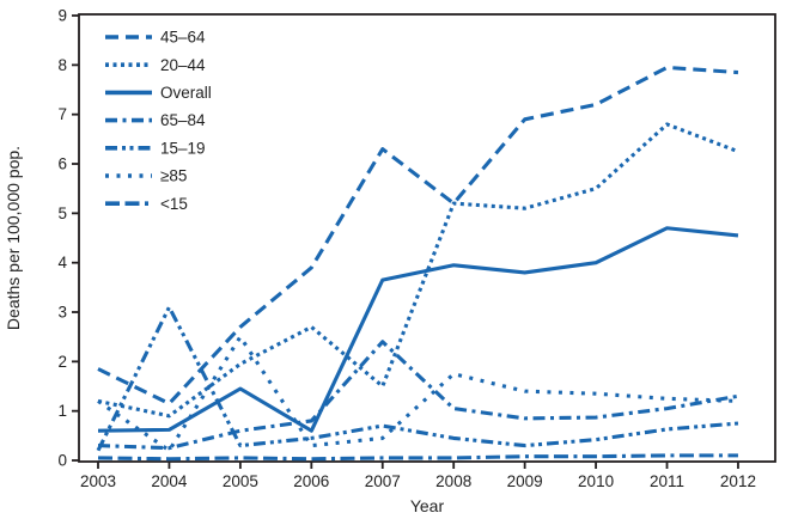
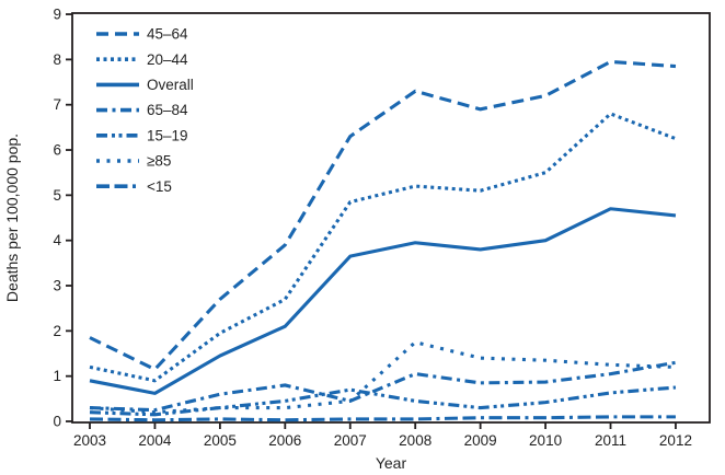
Overall/2003: 0.6 -> 0.9
≥85/2003: 1.2 -> 0.3
15–19/2004: 3.1 -> 0.1
≥85/2005: 2.5 -> 0.3
Overall/2006: 0.6 -> 2.1
20–44/2007: 1.5 -> 4.8
65–84/2007: 2.4 -> 0.5
45–64/2008: 5.2 -> 7.3
